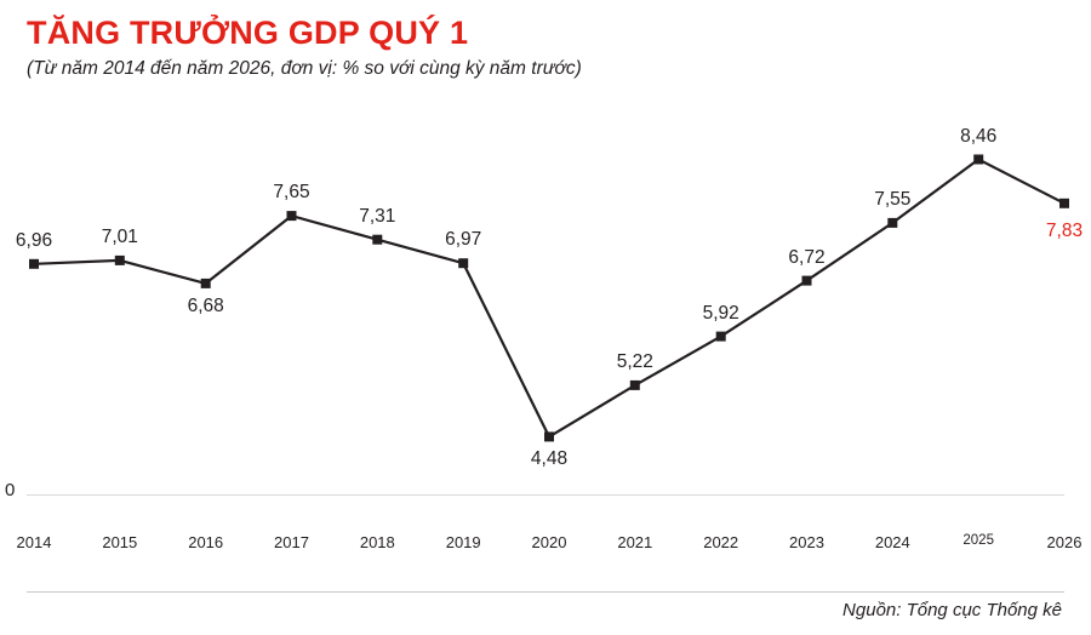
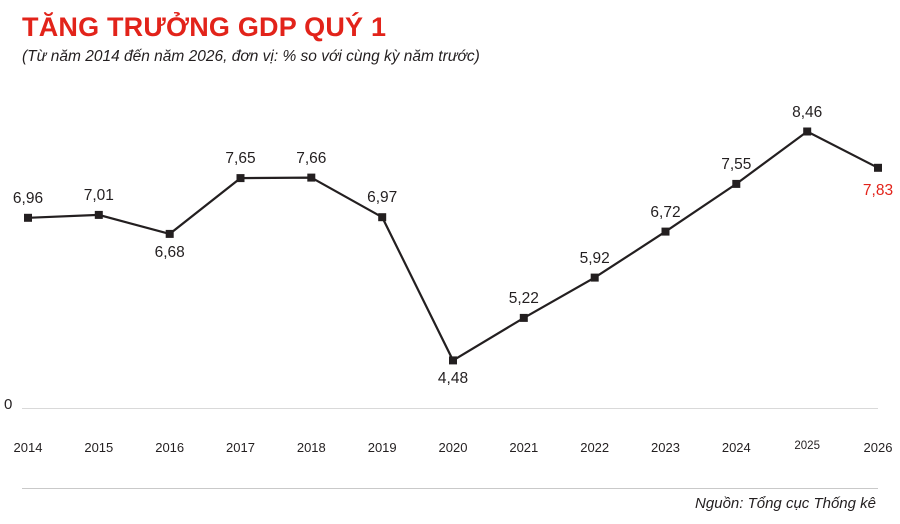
2018: 7,31 -> 7,66
